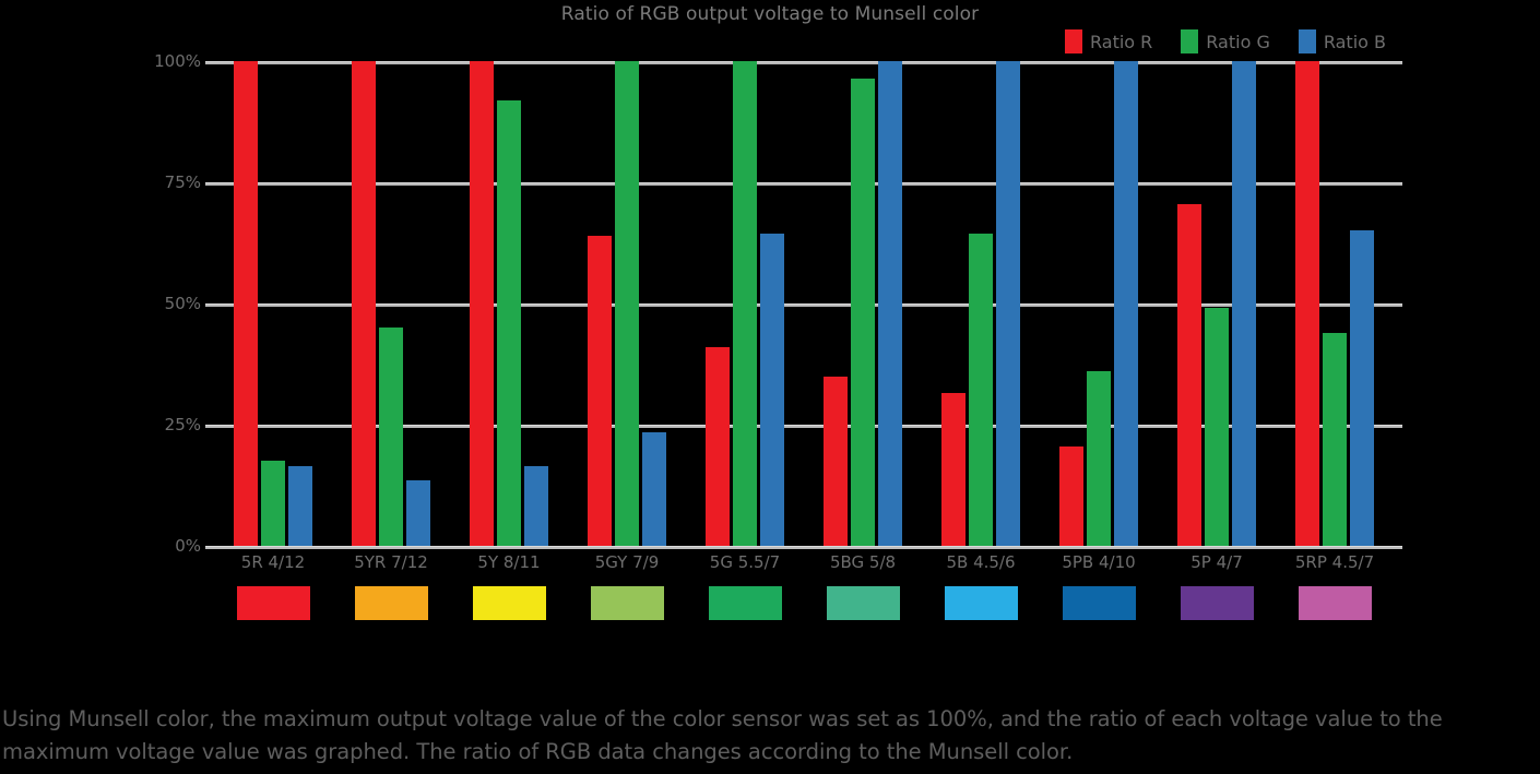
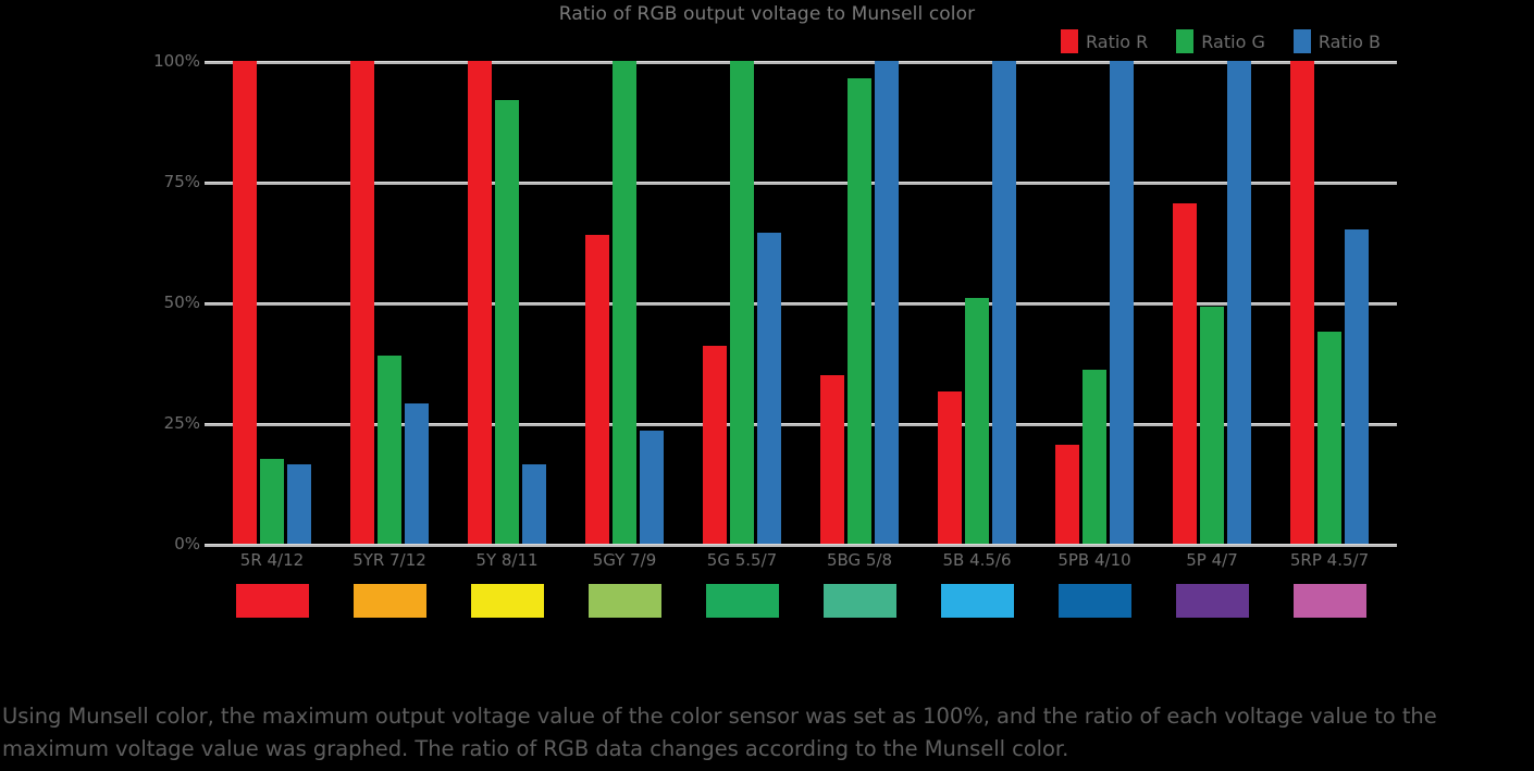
Ratio G/5YR 7/12: 45% -> 39%
Ratio B/5YR 7/12: 14% -> 29%
Ratio G/5B 4.5/6: 64% -> 51%
